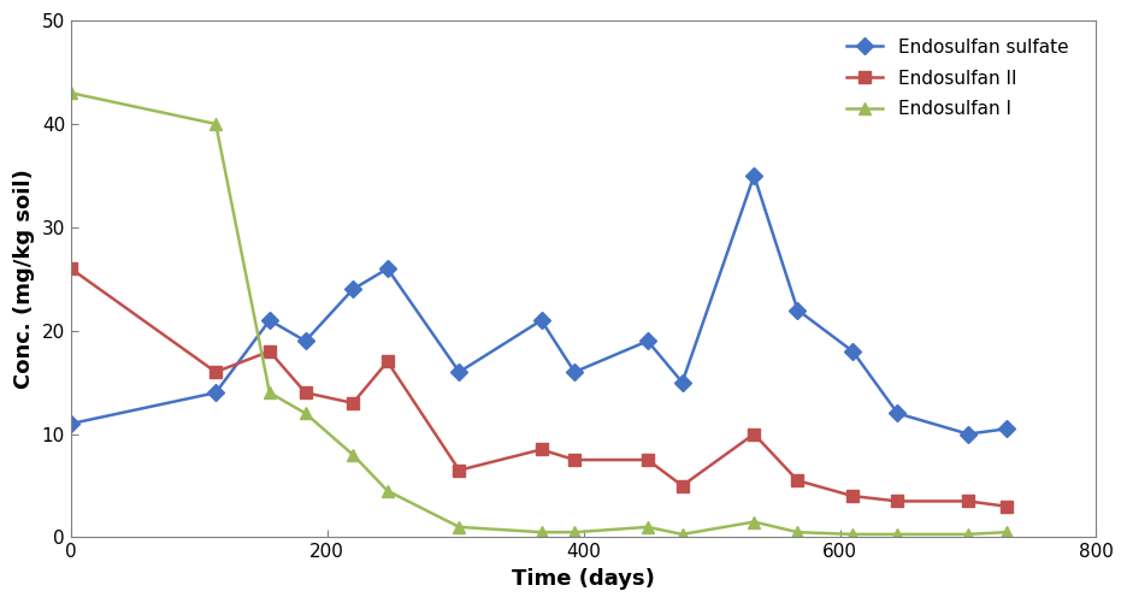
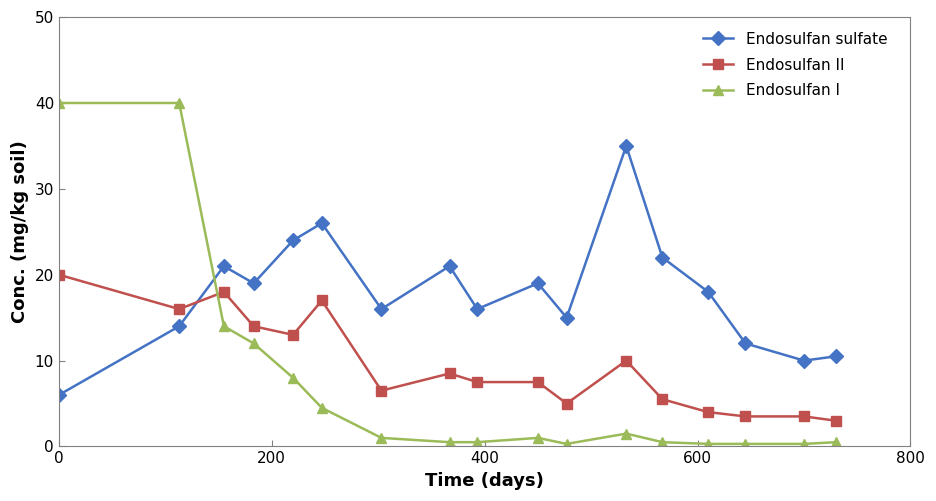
Endosulfan sulfate/0: 11.0 -> 6.0
Endosulfan II/0: 26.0 -> 20.0
Endosulfan I/0: 43.0 -> 40.0
